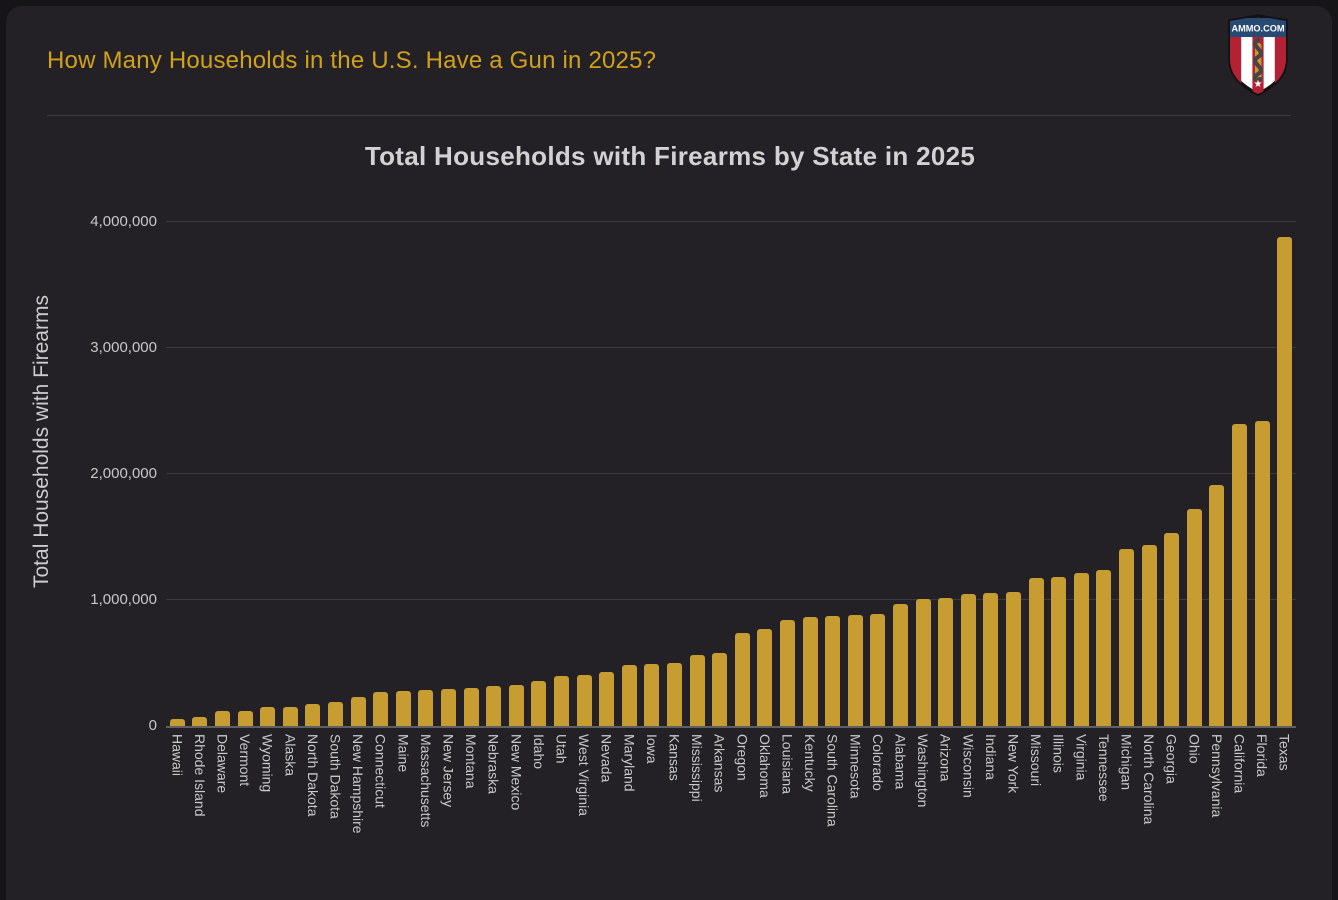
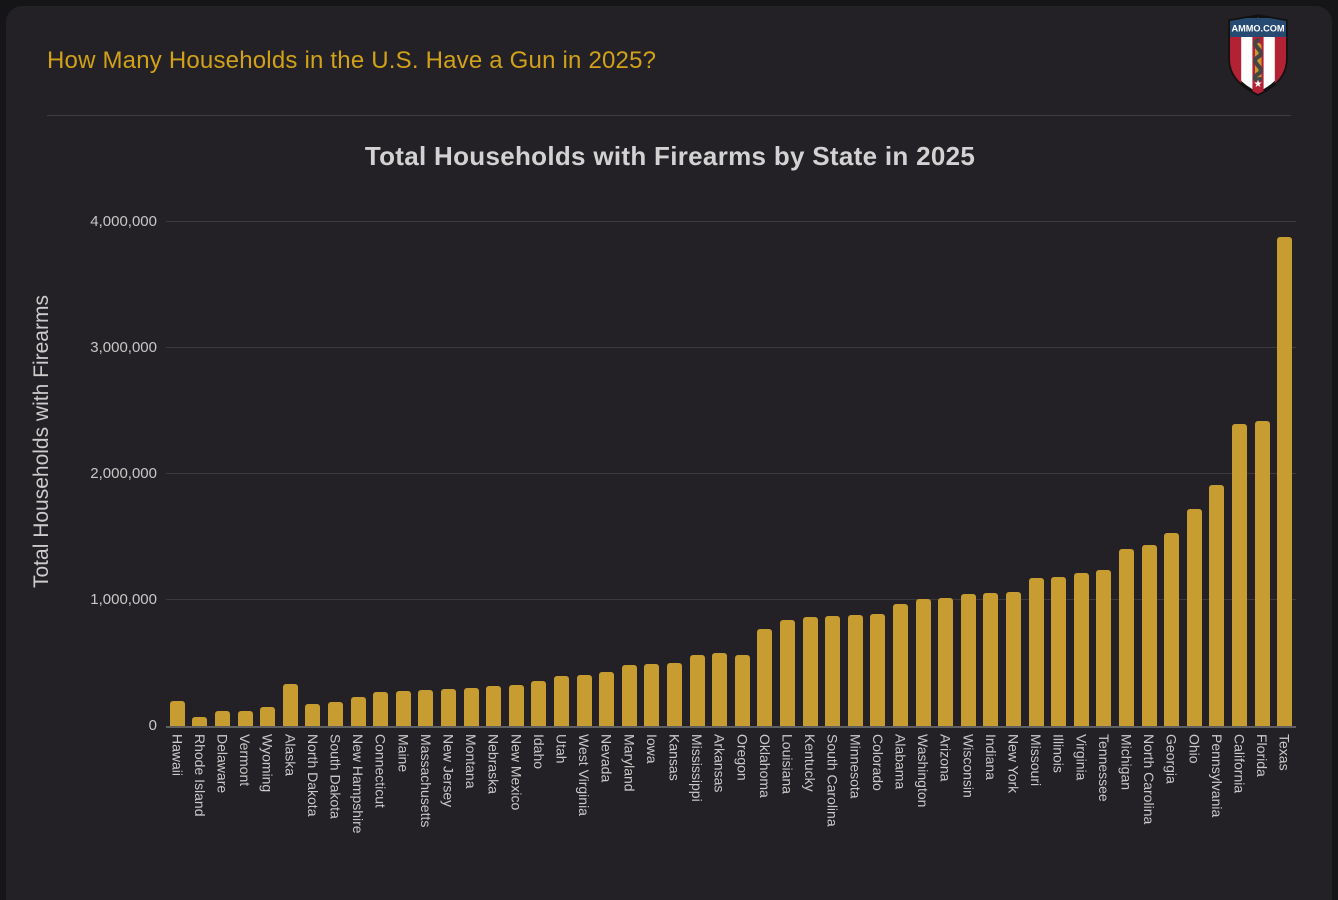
Hawaii: 60000 -> 200000
Alaska: 150000 -> 330000
Oregon: 740000 -> 560000
